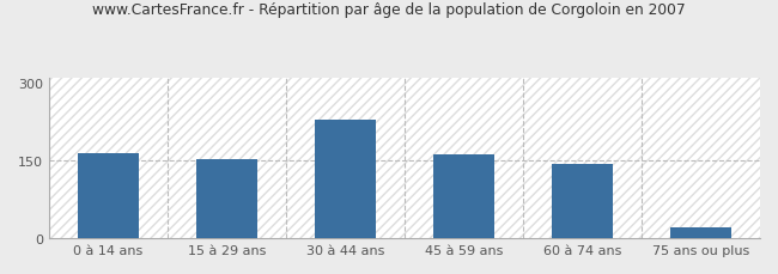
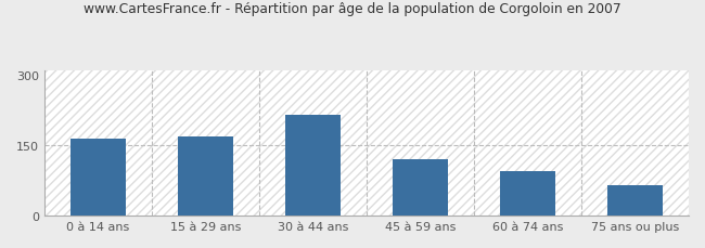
15 à 29 ans: 153 -> 170
30 à 44 ans: 230 -> 215
45 à 59 ans: 162 -> 120
60 à 74 ans: 144 -> 95
75 ans ou plus: 22 -> 65
